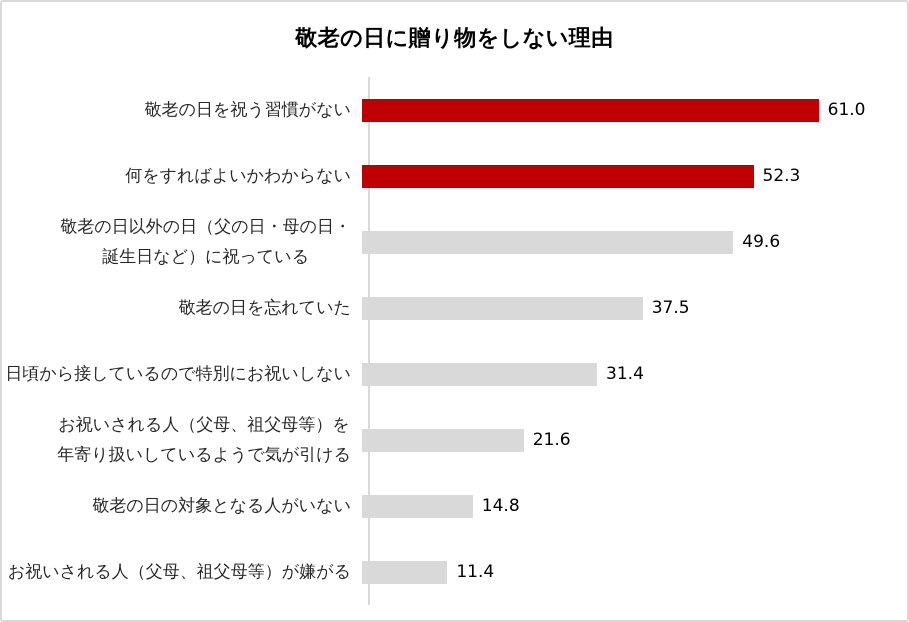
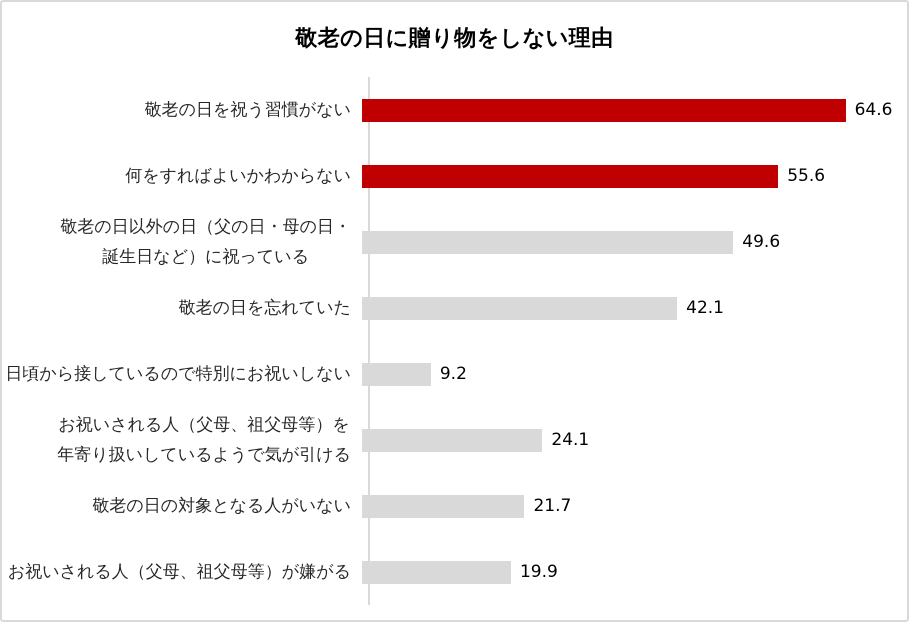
敬老の日を祝う習慣がない: 61.0 -> 64.6
何をすればよいかわからない: 52.3 -> 55.6
敬老の日を忘れていた: 37.5 -> 42.1
日頃から接しているので特別にお祝いしない: 31.4 -> 9.2
お祝いされる人（父母、祖父母等）を 年寄り扱いしているようで気が引ける: 21.6 -> 24.1
敬老の日の対象となる人がいない: 14.8 -> 21.7
お祝いされる人（父母、祖父母等）が嫌がる: 11.4 -> 19.9
